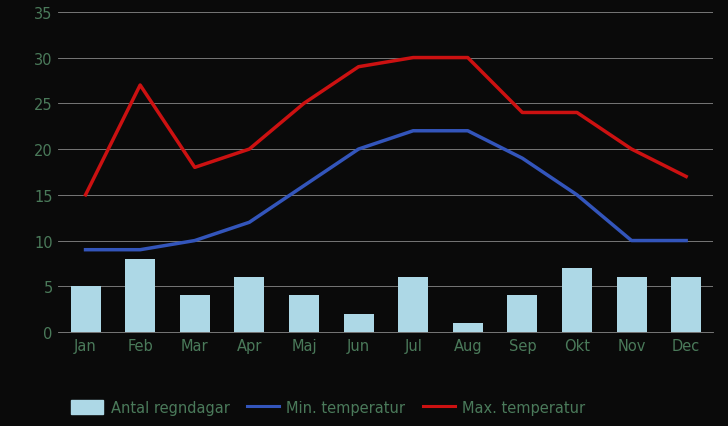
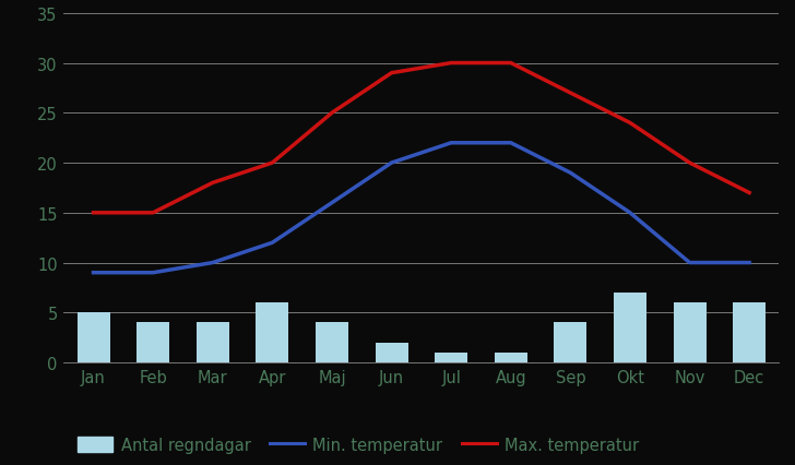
Antal regndagar/Feb: 8 -> 4
Max. temperatur/Feb: 27 -> 15
Antal regndagar/Jul: 6 -> 1
Max. temperatur/Sep: 24 -> 27
